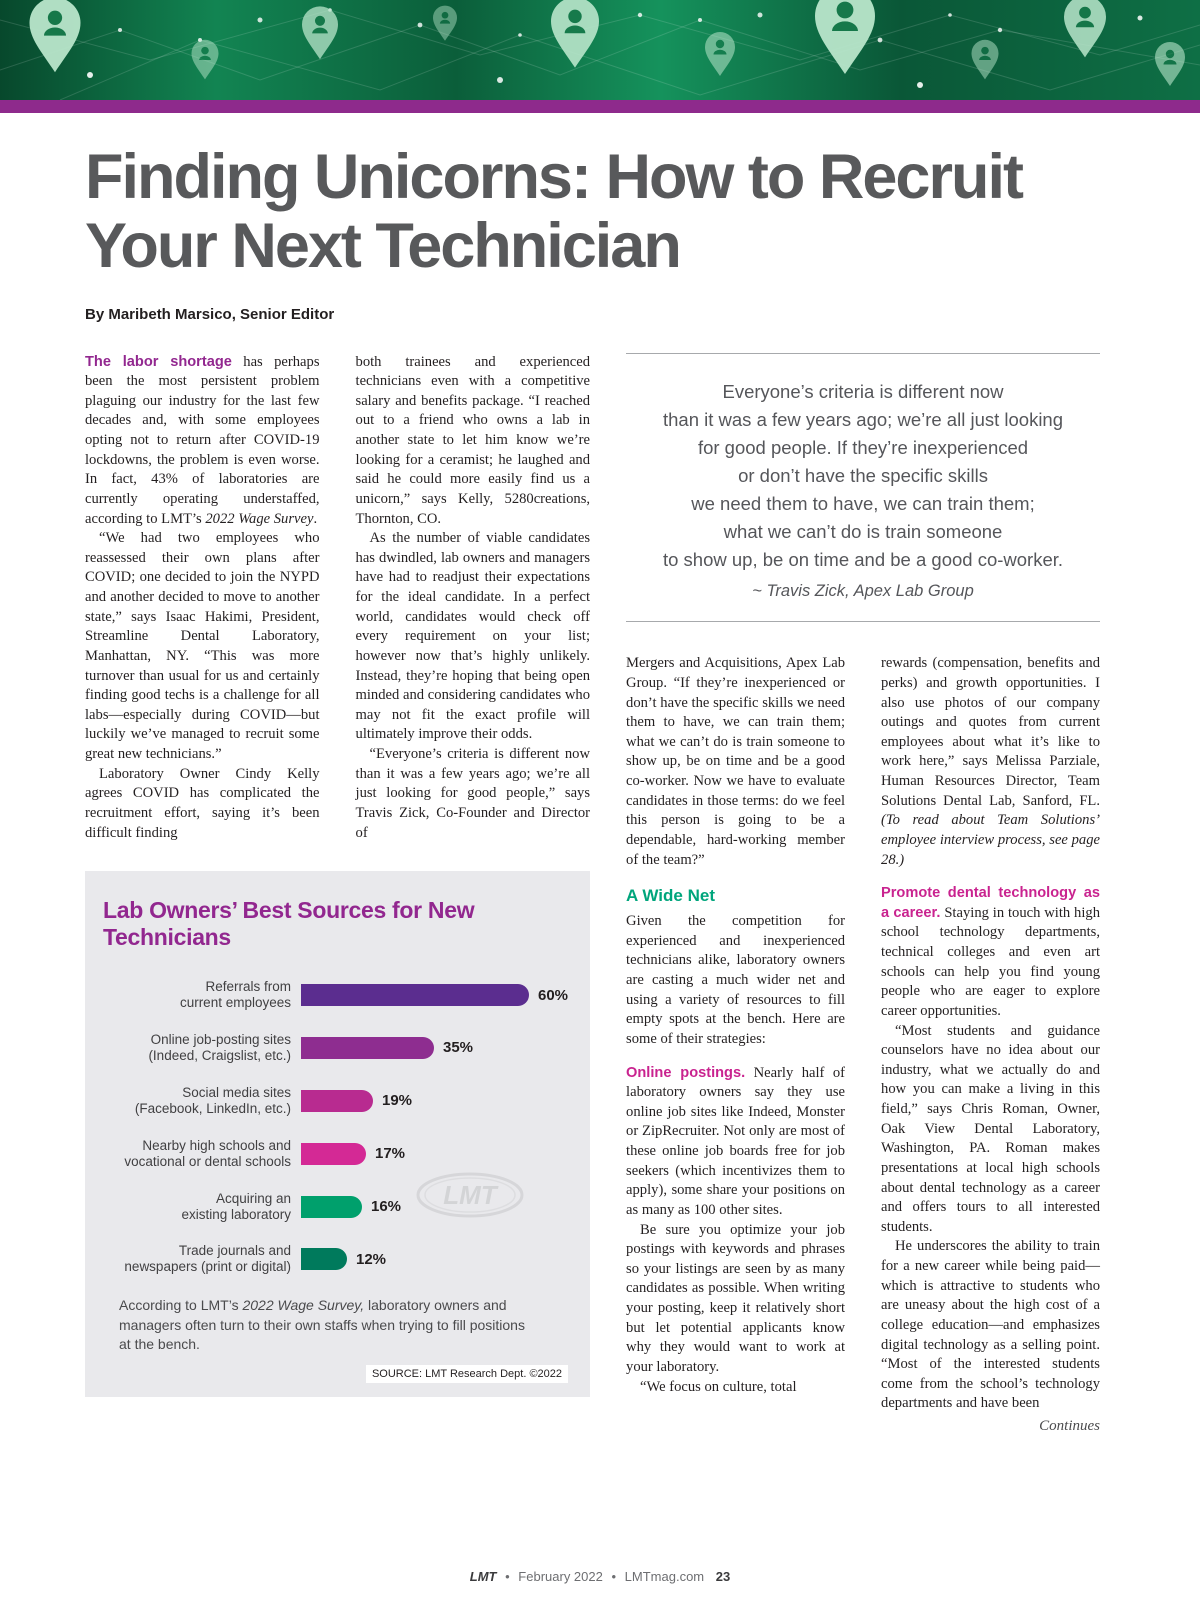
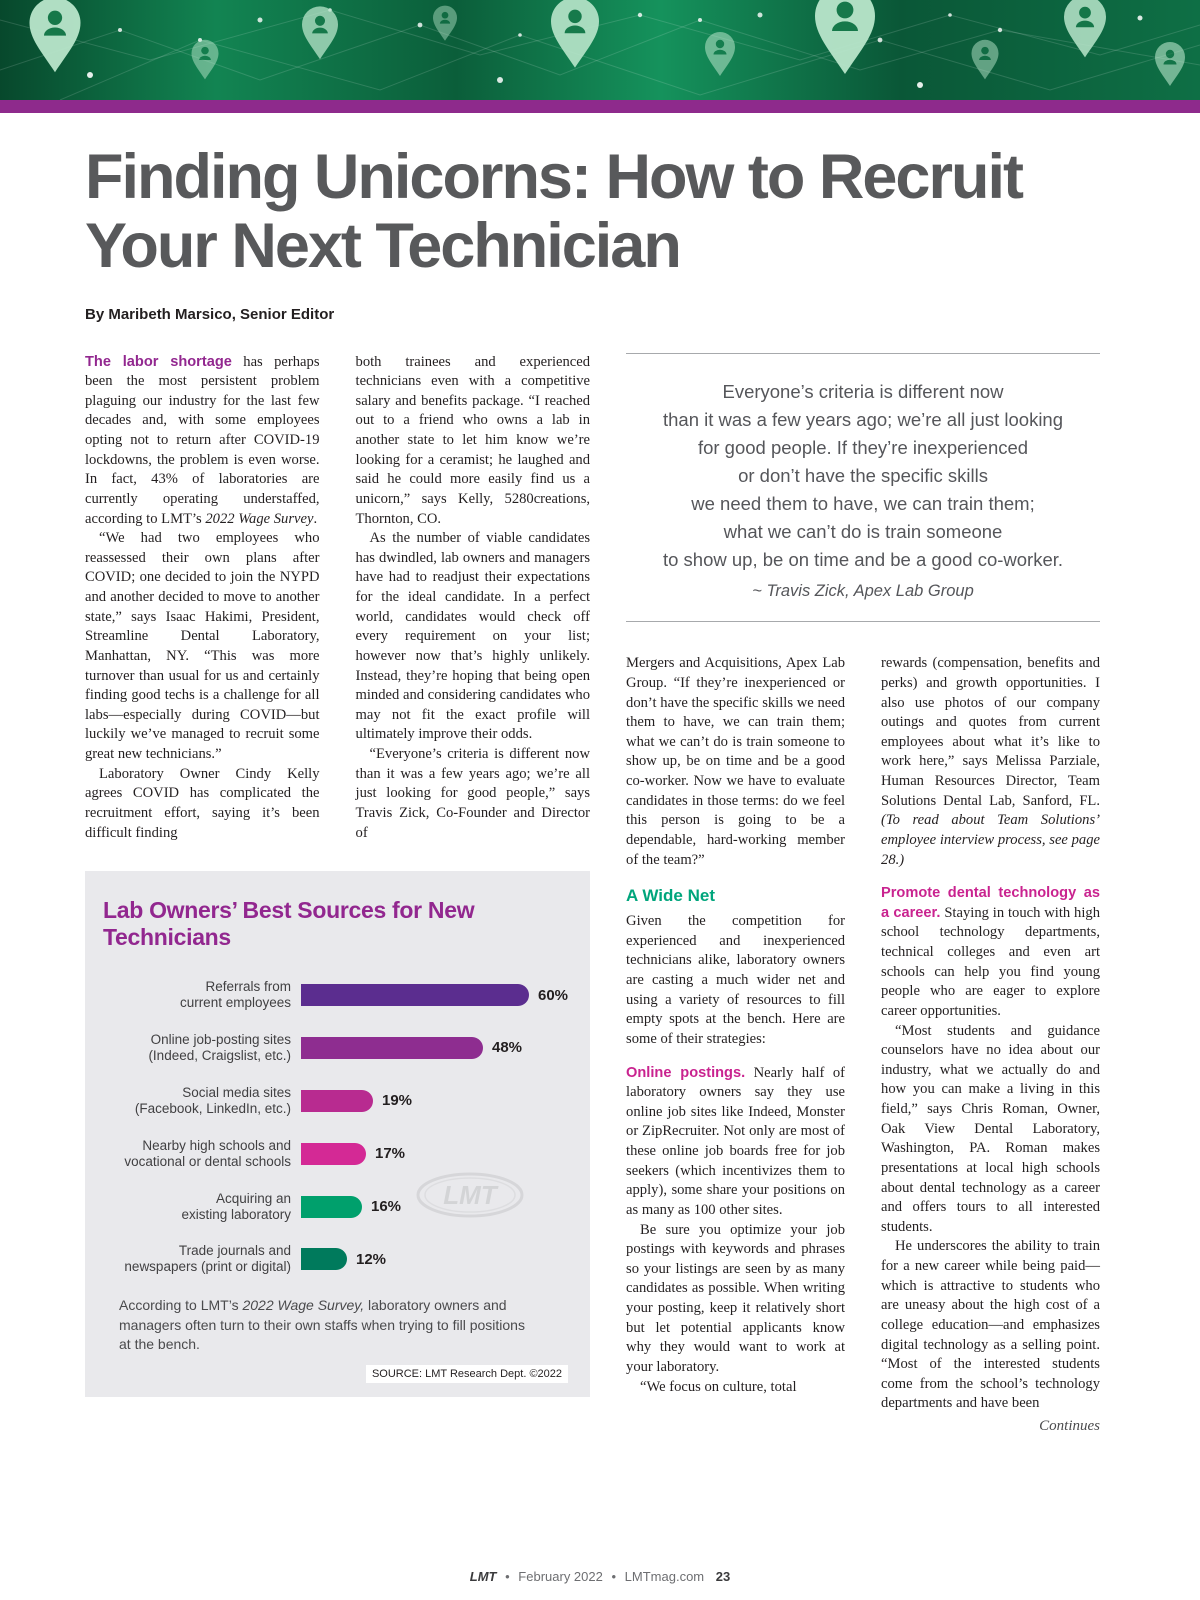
Online job-posting sites (Indeed, Craigslist, etc.): 35% -> 48%
